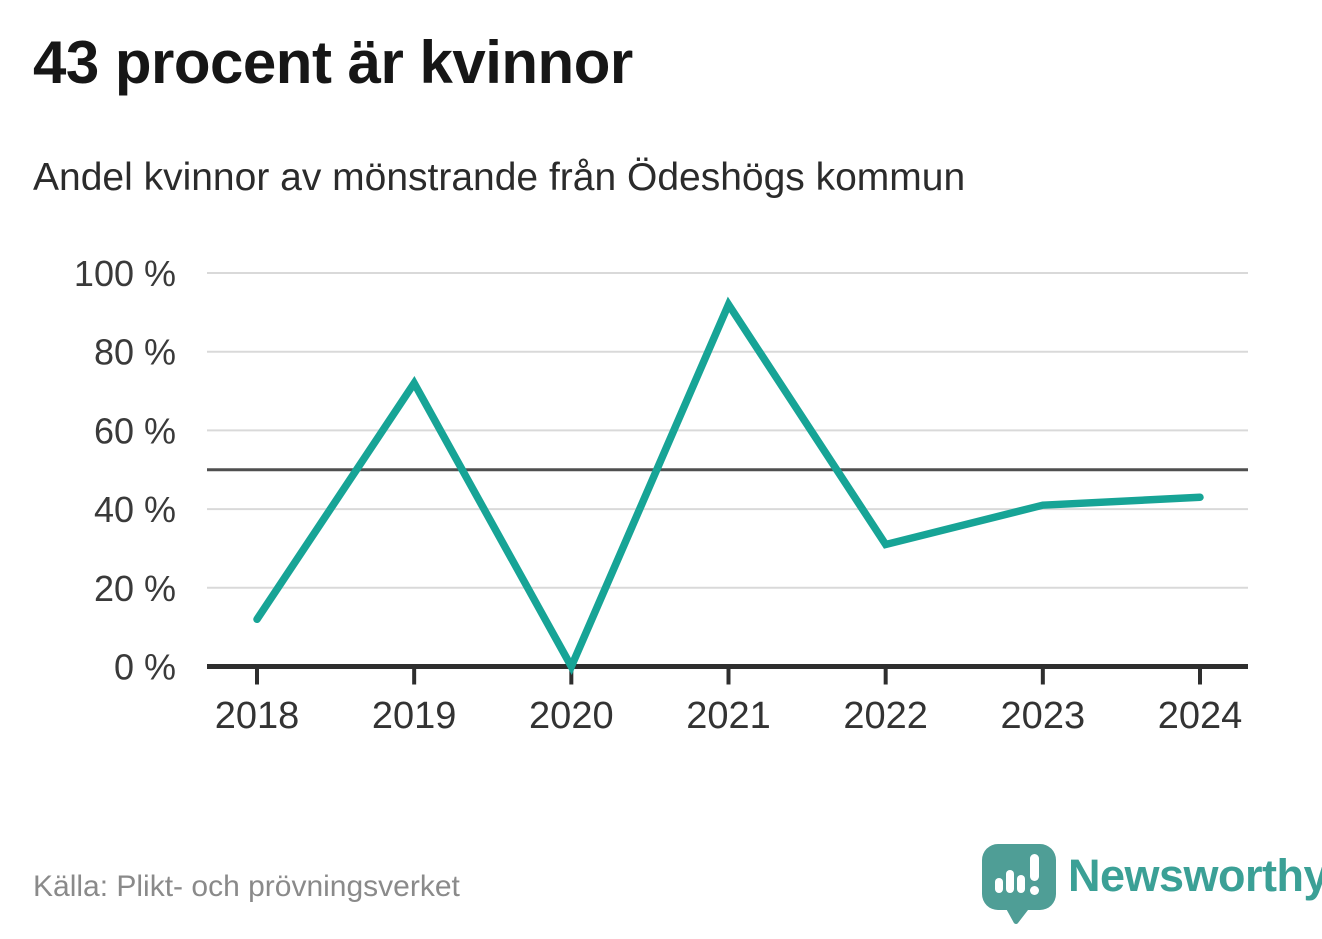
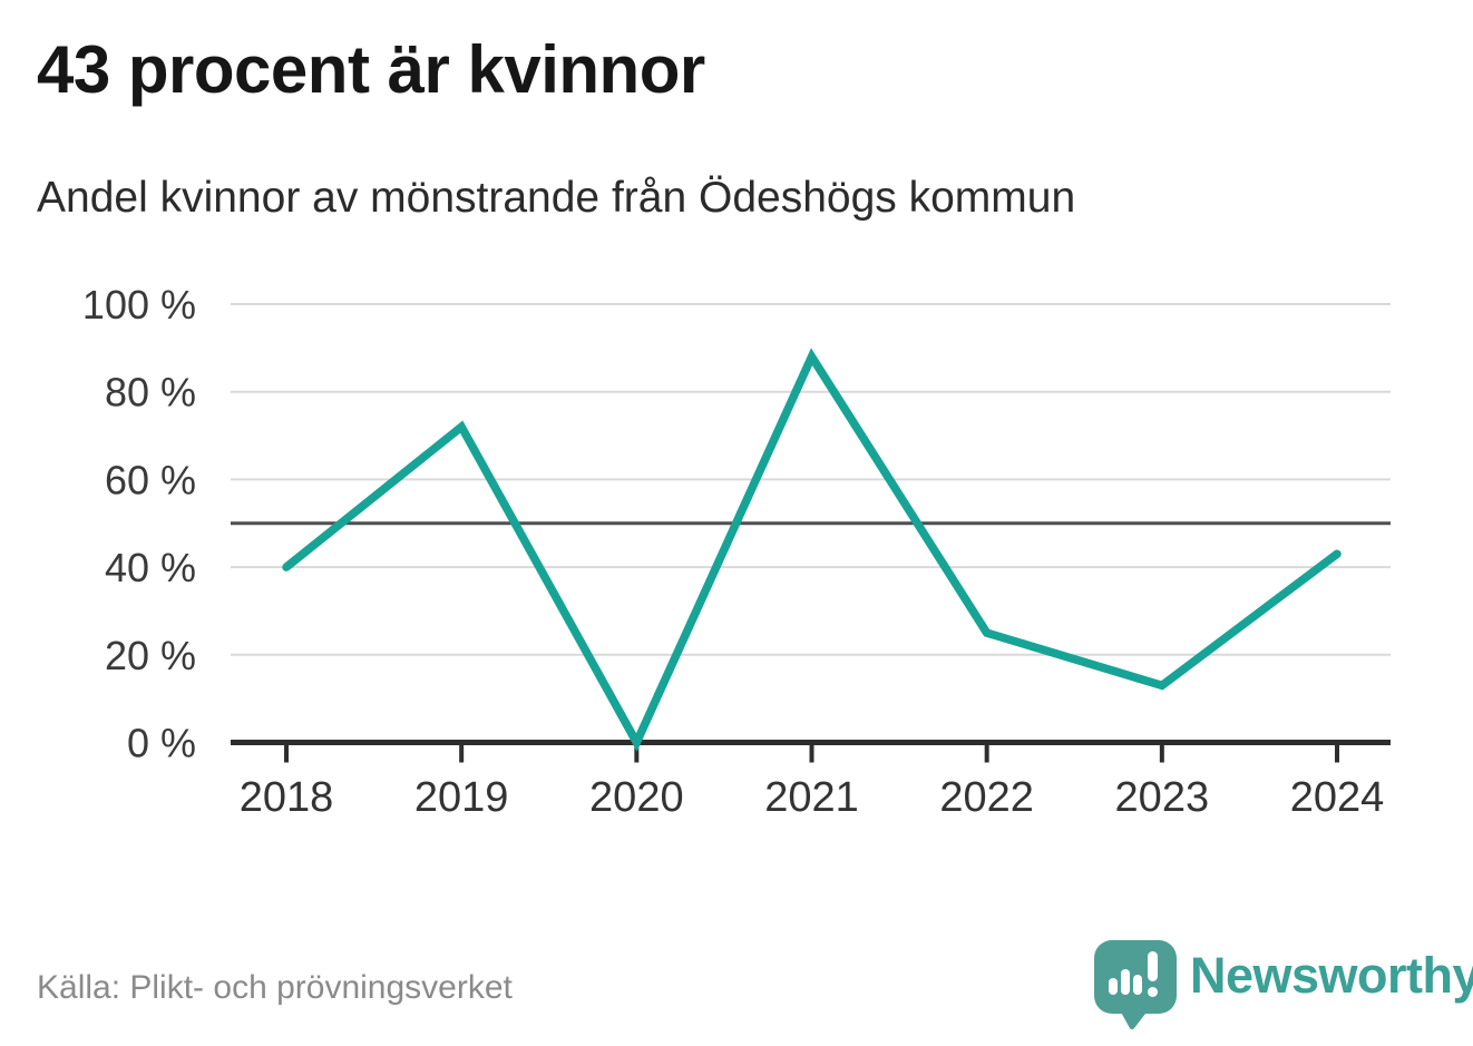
2018: 12% -> 40%
2021: 92% -> 88%
2022: 31% -> 25%
2023: 41% -> 13%
